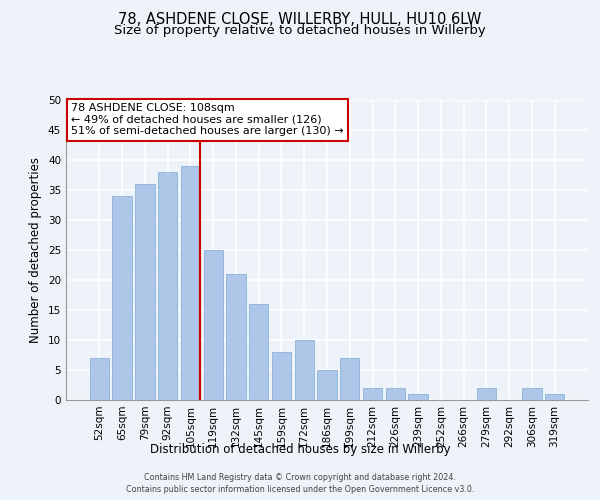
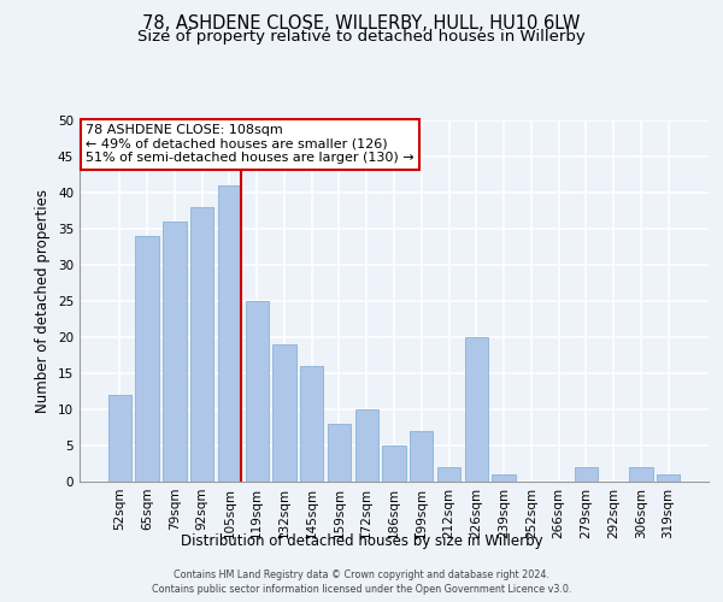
52sqm: 7 -> 12
105sqm: 39 -> 41
132sqm: 21 -> 19
226sqm: 2 -> 20
